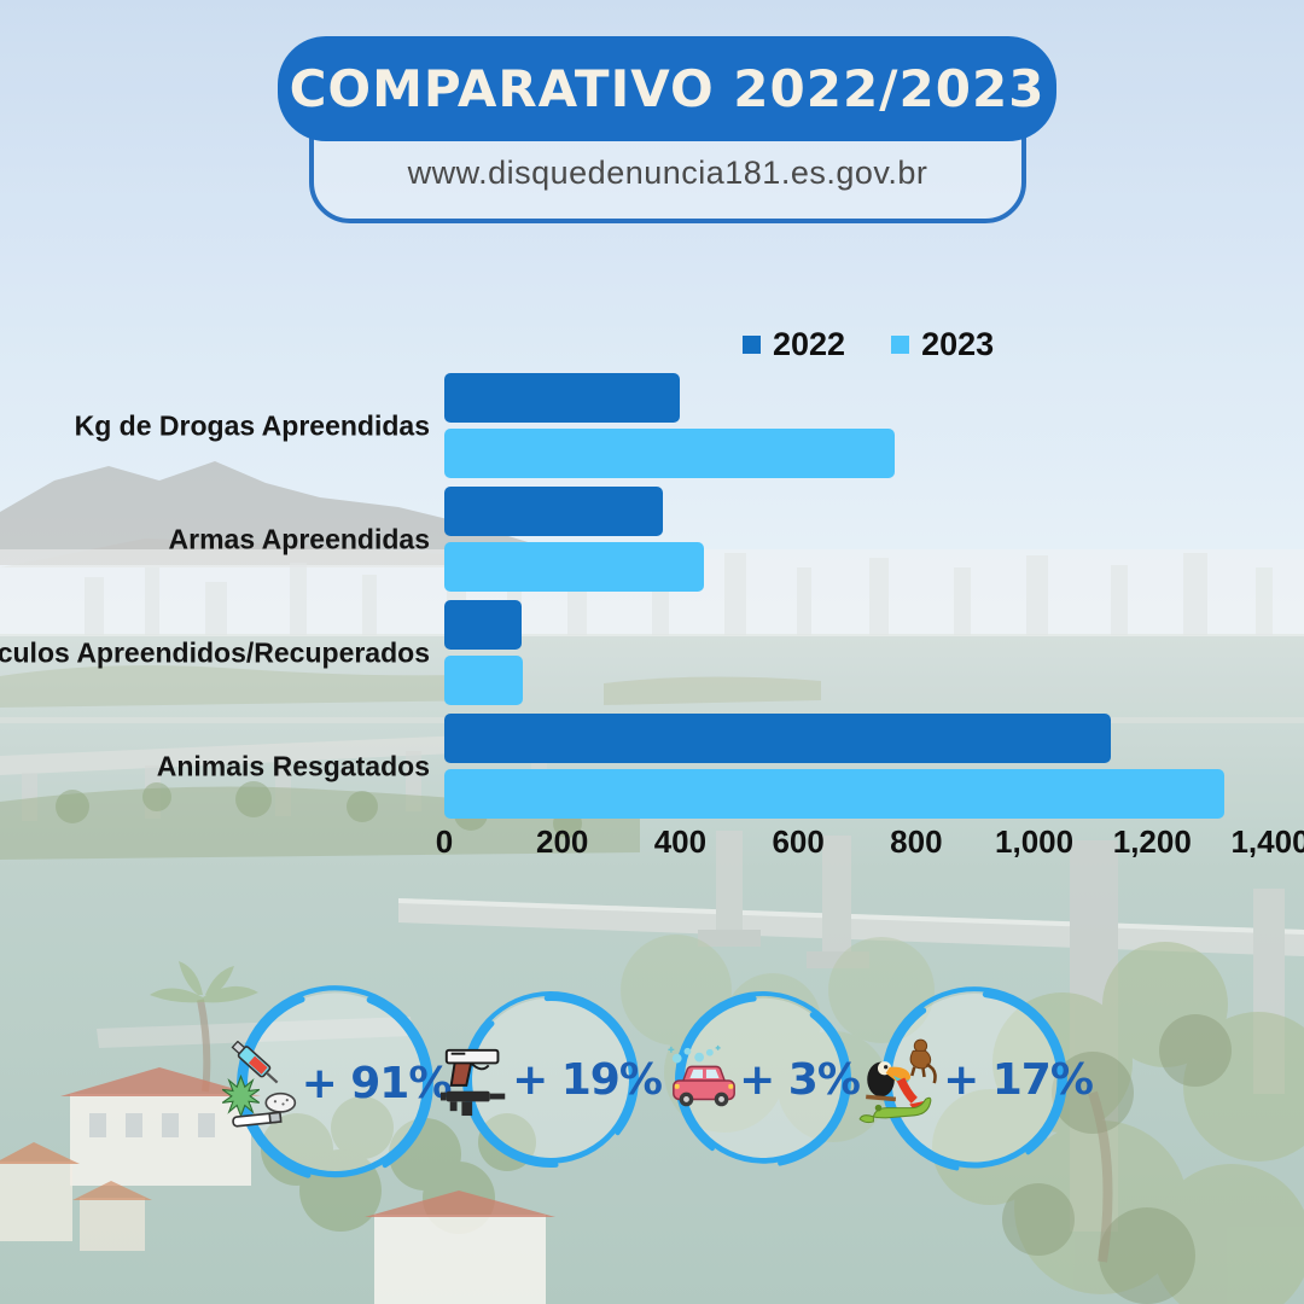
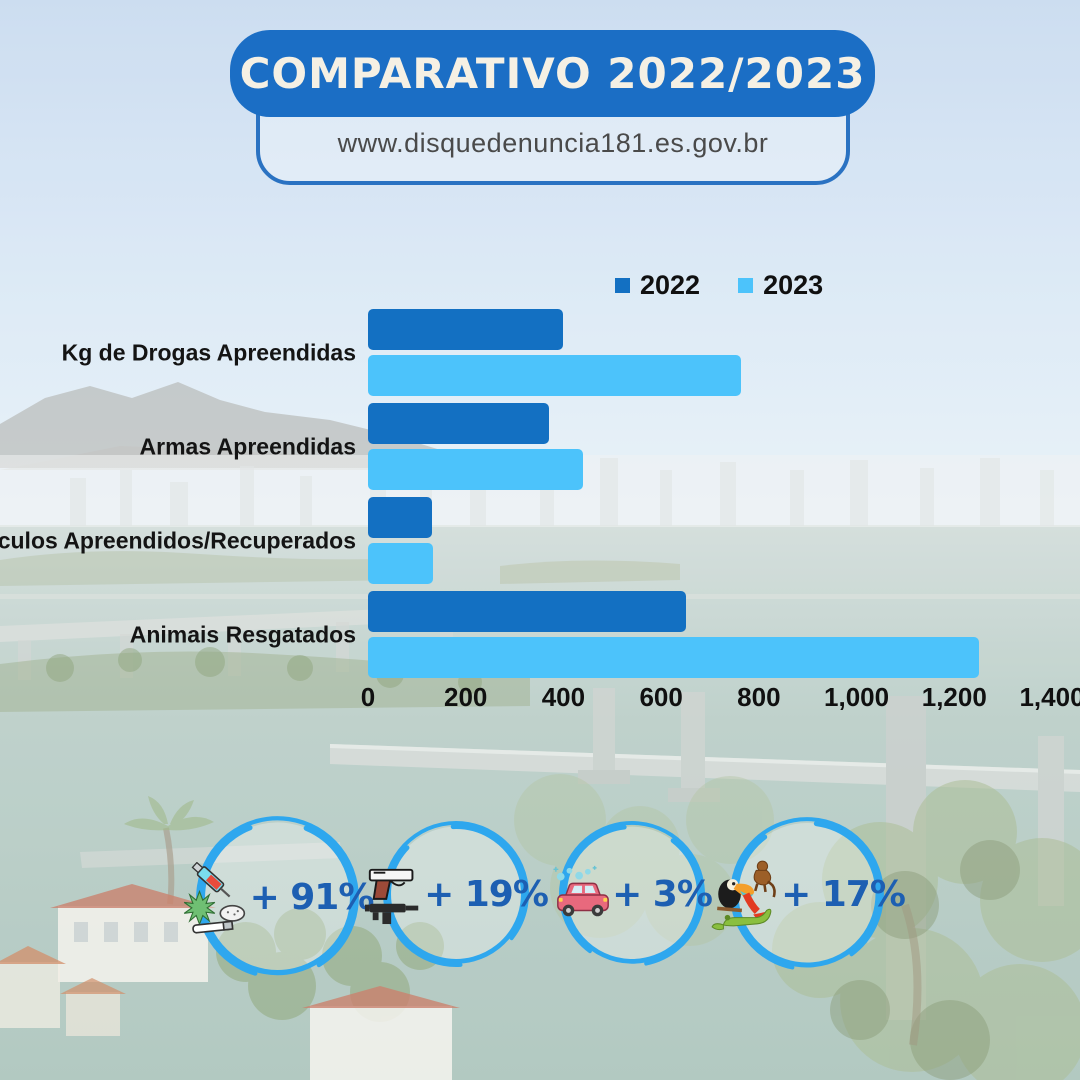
2022/Animais Resgatados: 1130 -> 650
2023/Animais Resgatados: 1320 -> 1250
